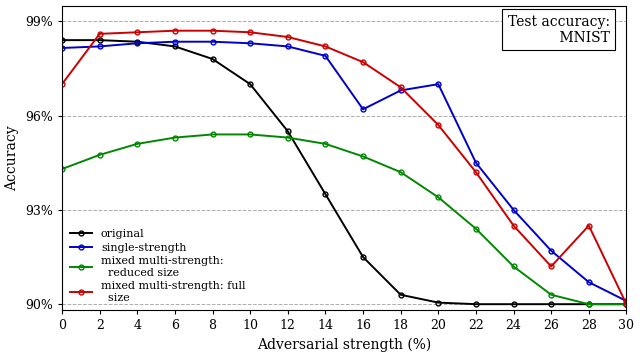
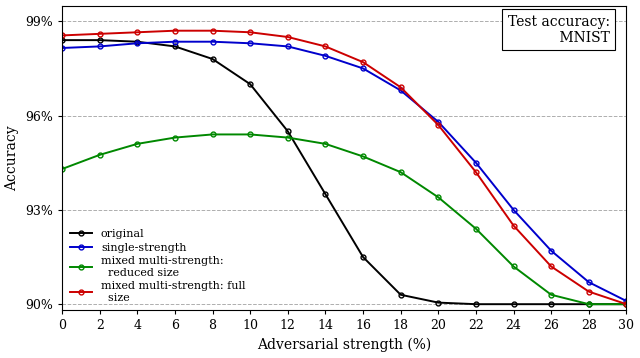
mixed multi-strength: full size/0: 97.00% -> 98.55%
single-strength/16: 96.20% -> 97.50%
single-strength/20: 97.00% -> 95.80%
mixed multi-strength: full size/28: 92.50% -> 90.40%
